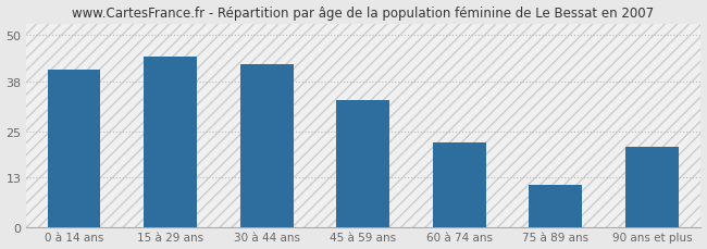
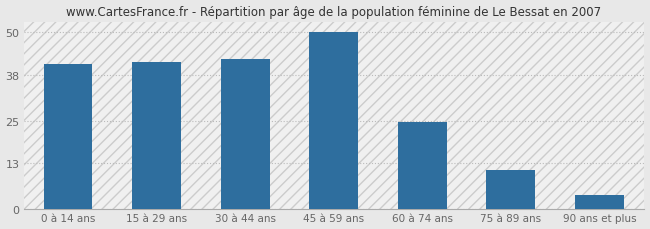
15 à 29 ans: 44.5 -> 41.5
45 à 59 ans: 33.0 -> 50.0
60 à 74 ans: 22.0 -> 24.5
90 ans et plus: 21.0 -> 4.0
